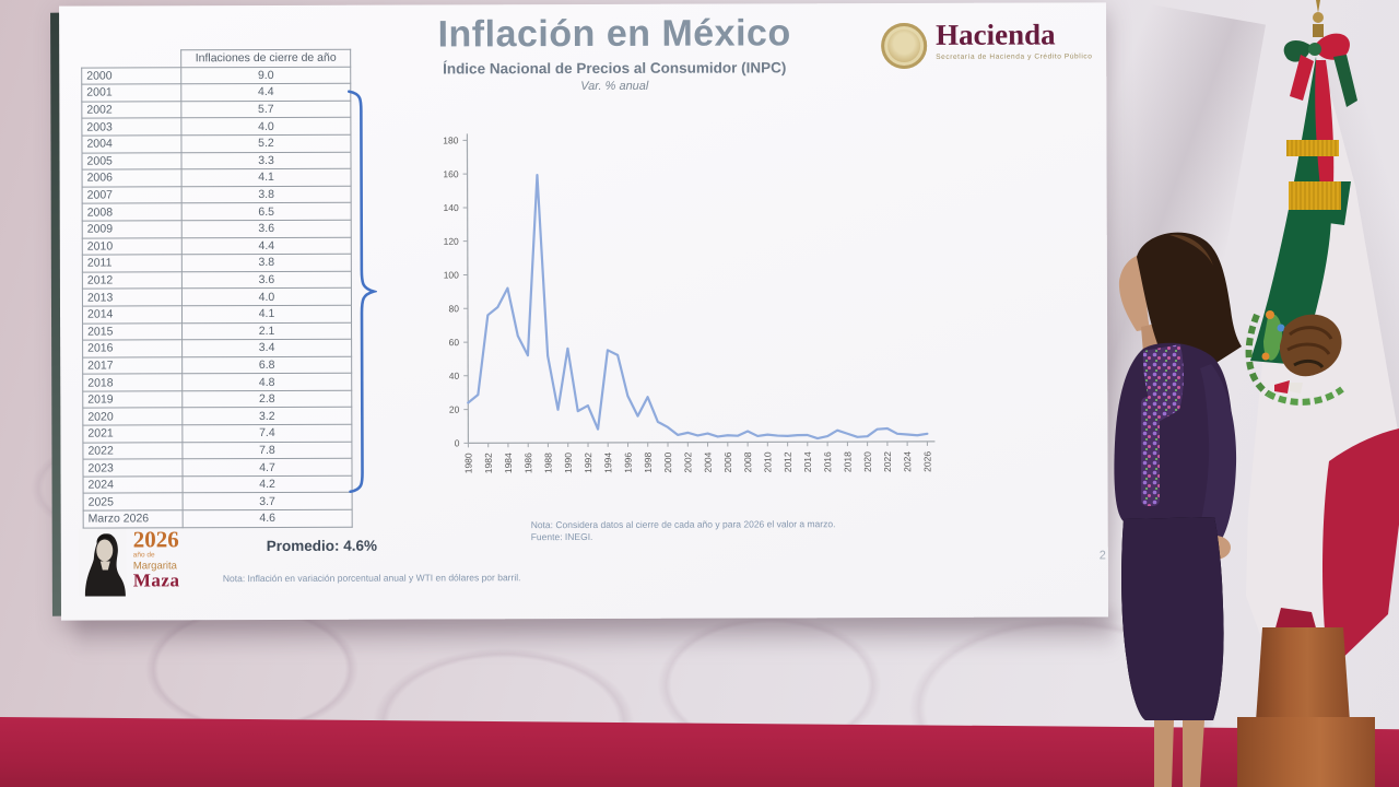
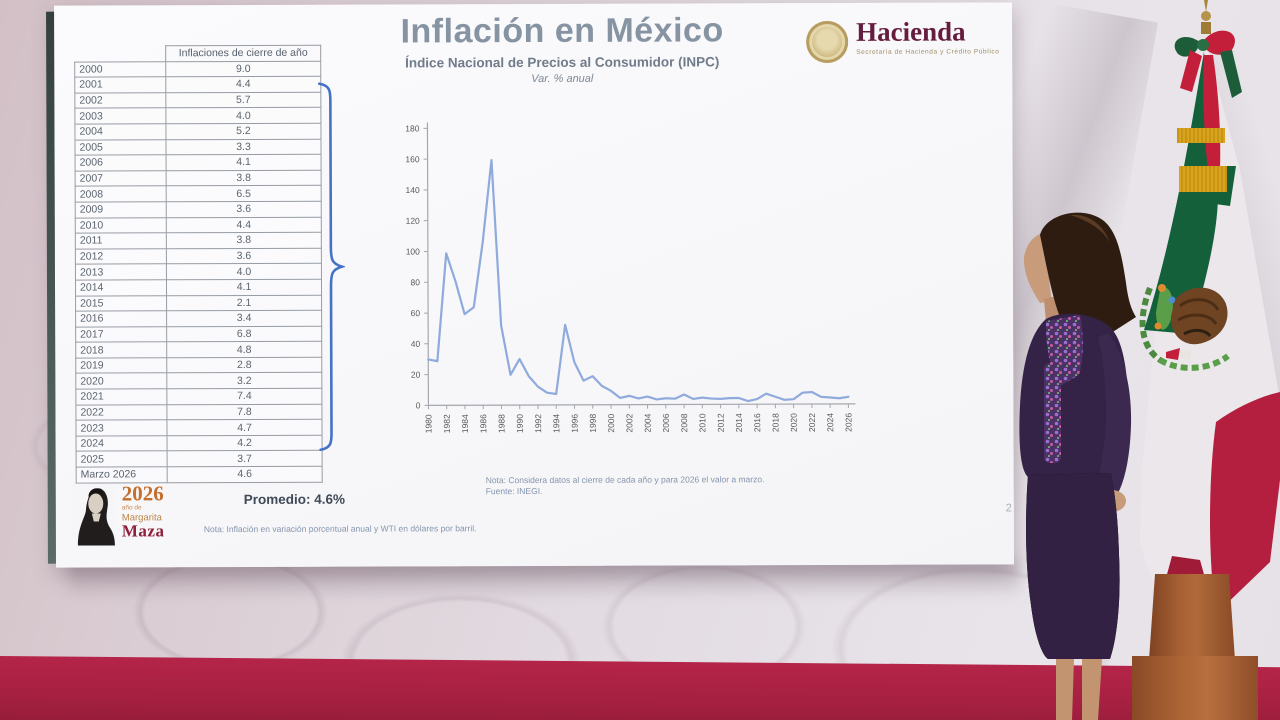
1980: 24 -> 30
1982: 76 -> 99
1984: 92 -> 59
1986: 52 -> 106
1990: 56 -> 30
1992: 22 -> 12
1994: 55 -> 7
1998: 27 -> 19
